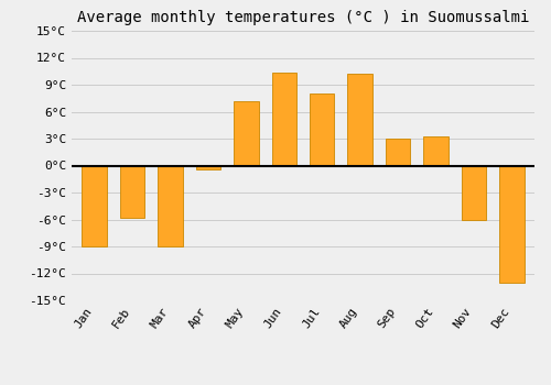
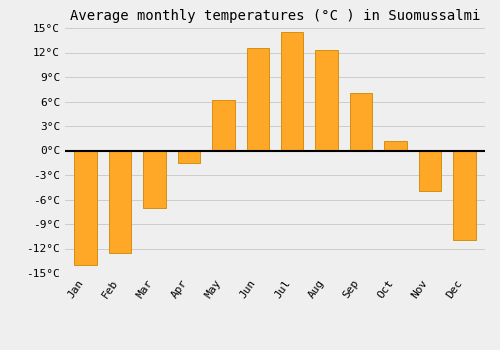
Jan: -9.0°C -> -14.0°C
Feb: -5.8°C -> -12.5°C
Mar: -9.0°C -> -7.0°C
Apr: -0.4°C -> -1.5°C
May: 7.2°C -> 6.2°C
Jun: 10.4°C -> 12.5°C
Jul: 8.0°C -> 14.5°C
Aug: 10.2°C -> 12.3°C
Sep: 3.0°C -> 7.0°C
Oct: 3.2°C -> 1.2°C
Nov: -6.0°C -> -5.0°C
Dec: -13.0°C -> -11.0°C
